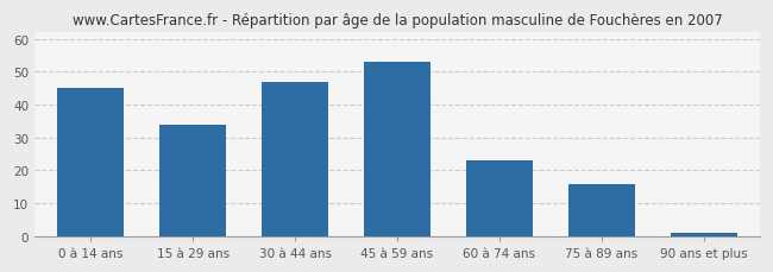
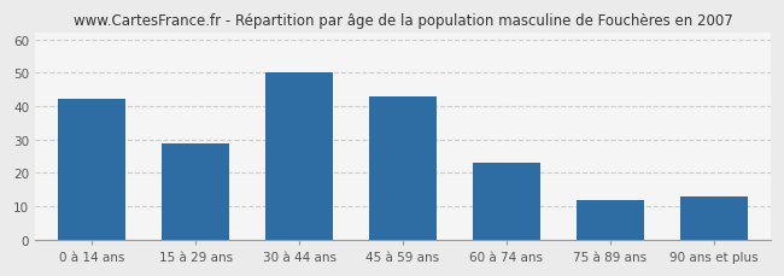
0 à 14 ans: 45 -> 42
15 à 29 ans: 34 -> 29
30 à 44 ans: 47 -> 50
45 à 59 ans: 53 -> 43
75 à 89 ans: 16 -> 12
90 ans et plus: 1 -> 13
